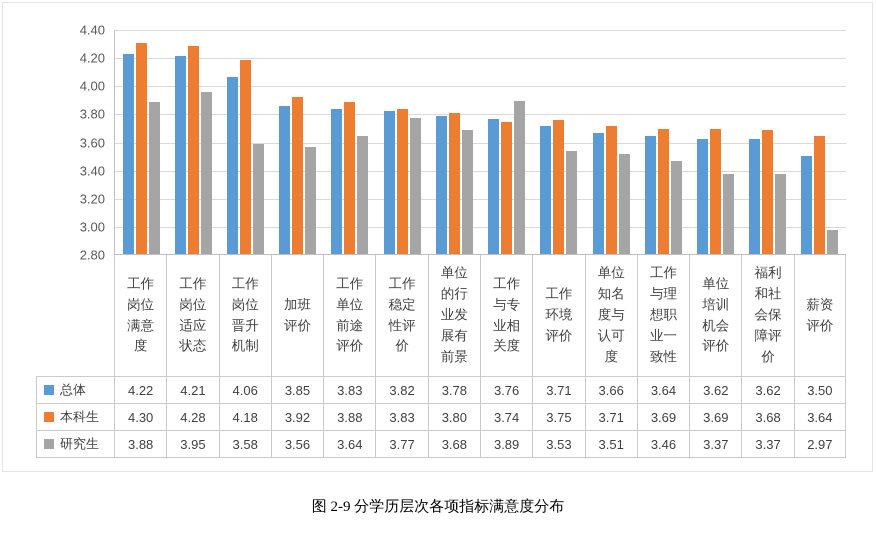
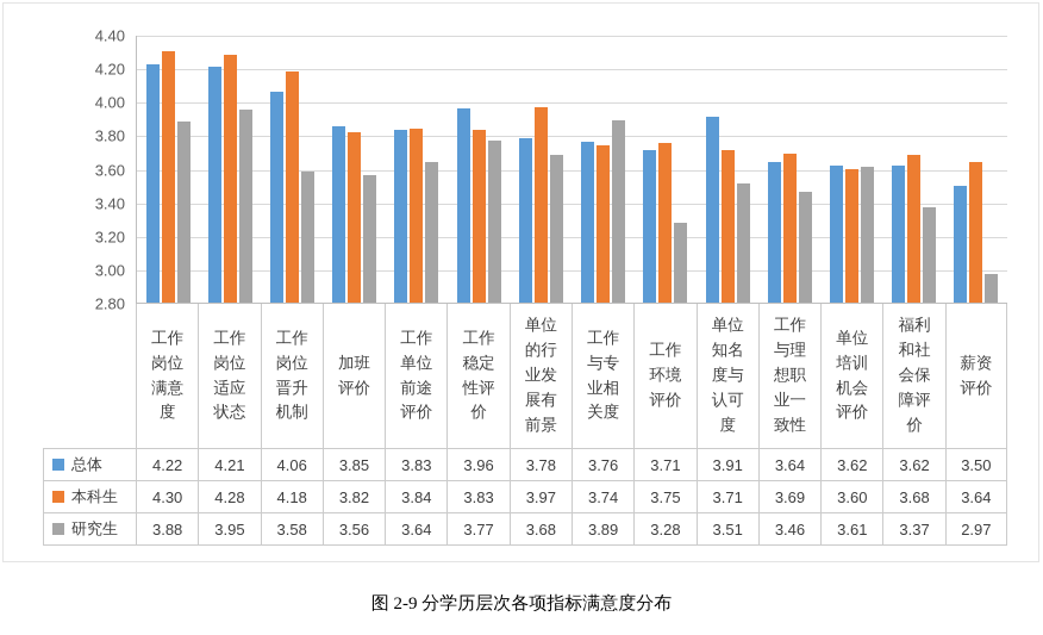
本科生/加班评价: 3.92 -> 3.82
本科生/工作单位前途评价: 3.88 -> 3.84
总体/工作稳定性评价: 3.82 -> 3.96
本科生/单位的行业发展有前景: 3.80 -> 3.97
研究生/工作环境评价: 3.53 -> 3.28
总体/单位知名度与认可度: 3.66 -> 3.91
本科生/单位培训机会评价: 3.69 -> 3.60
研究生/单位培训机会评价: 3.37 -> 3.61
